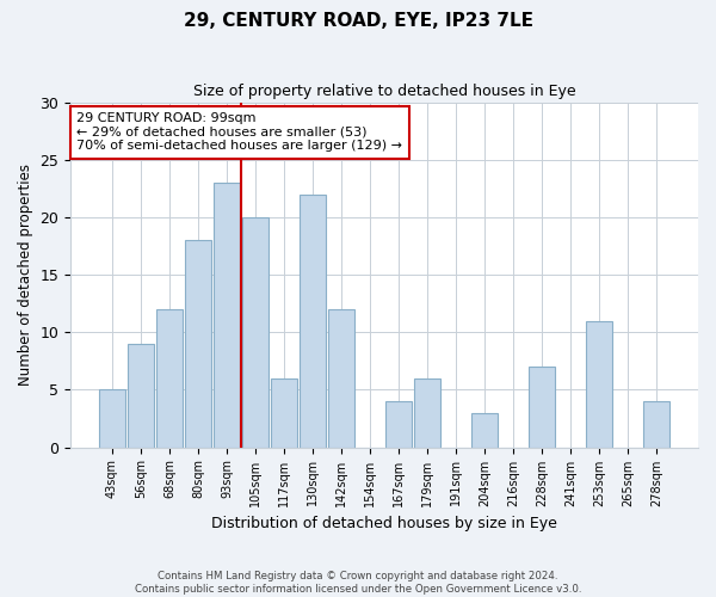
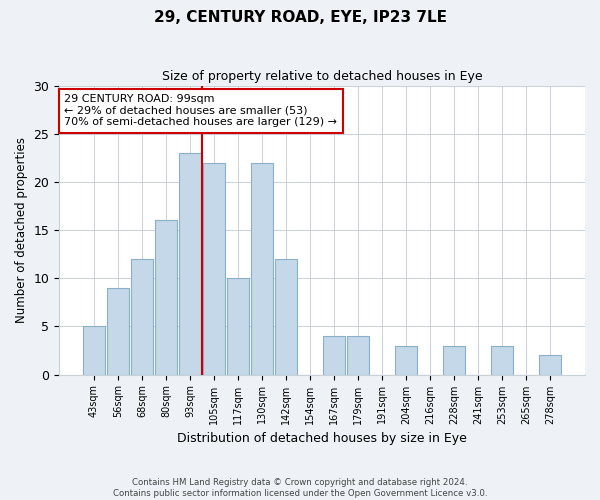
80sqm: 18 -> 16
105sqm: 20 -> 22
117sqm: 6 -> 10
179sqm: 6 -> 4
228sqm: 7 -> 3
253sqm: 11 -> 3
278sqm: 4 -> 2
